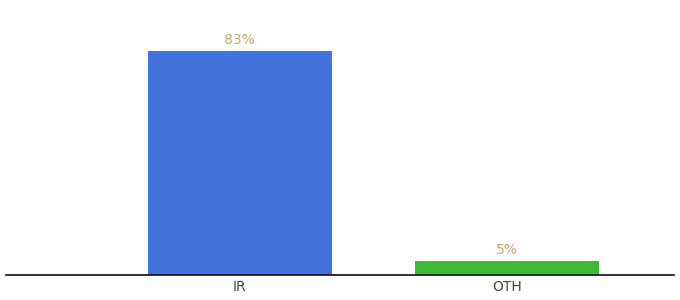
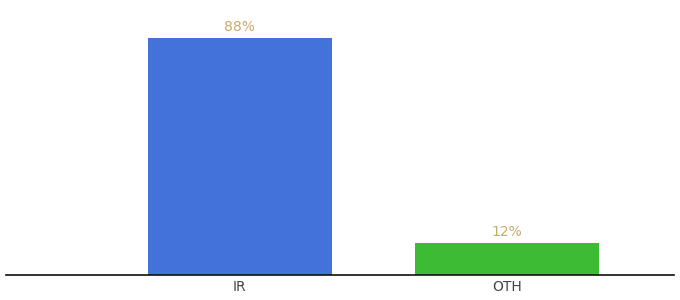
IR: 83% -> 88%
OTH: 5% -> 12%
